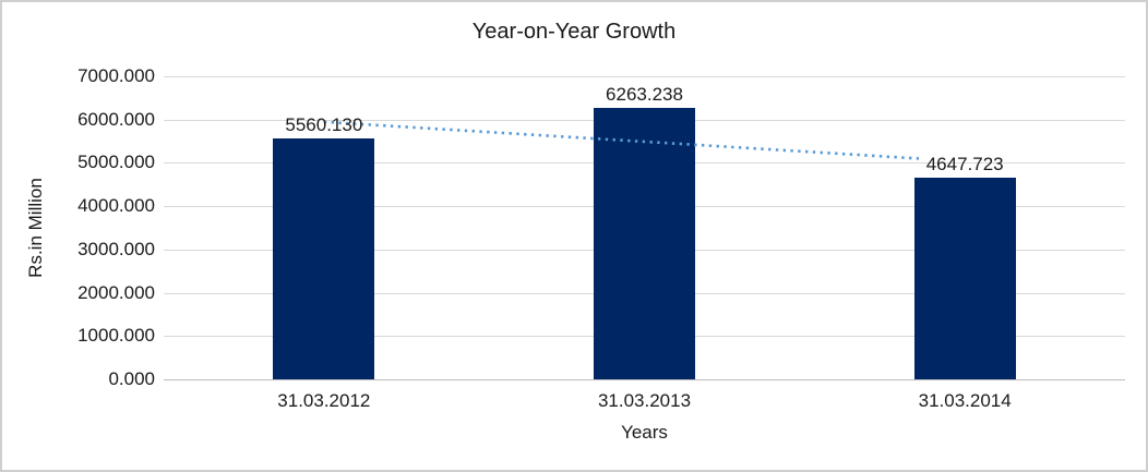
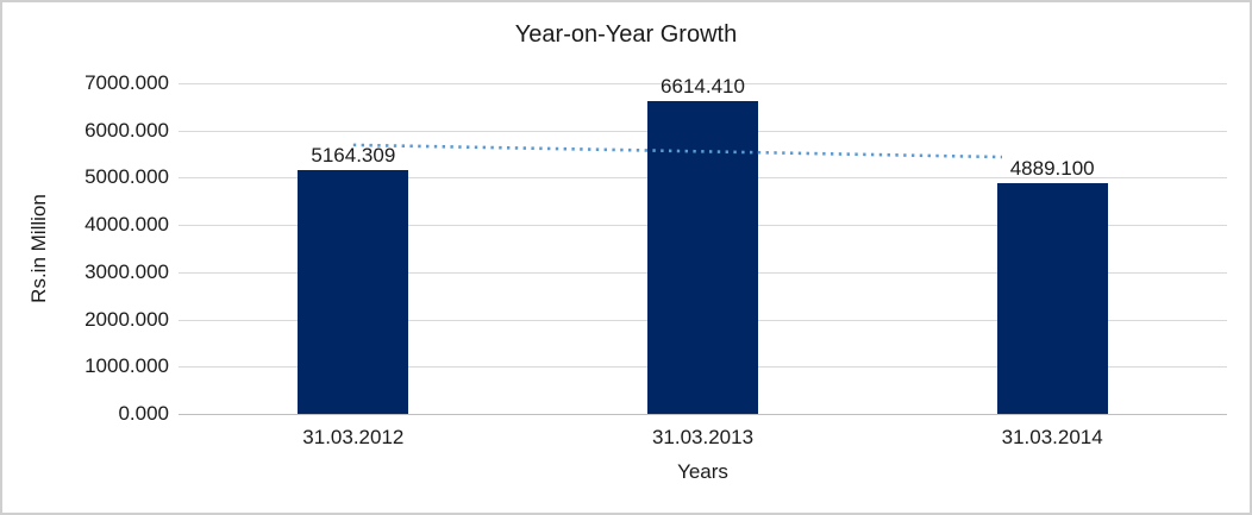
31.03.2012: 5560.130 -> 5164.309
31.03.2013: 6263.238 -> 6614.410
31.03.2014: 4647.723 -> 4889.100
